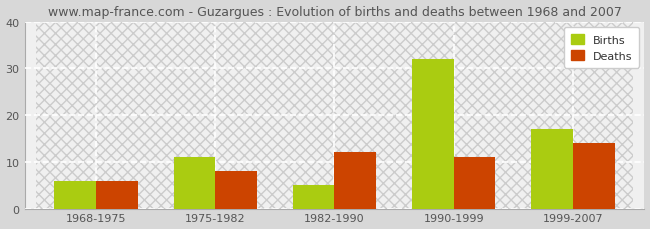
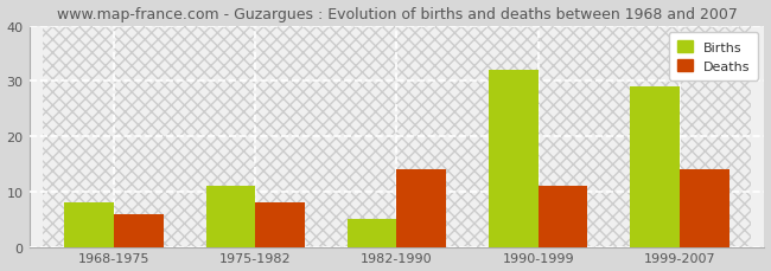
Births/1968-1975: 6 -> 8
Deaths/1982-1990: 12 -> 14
Births/1999-2007: 17 -> 29
